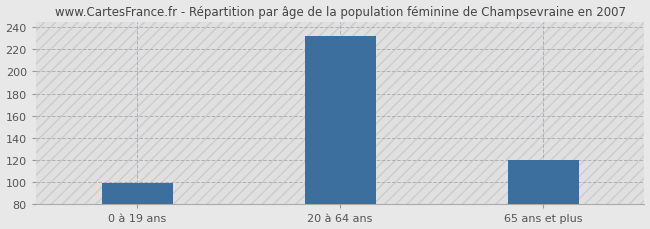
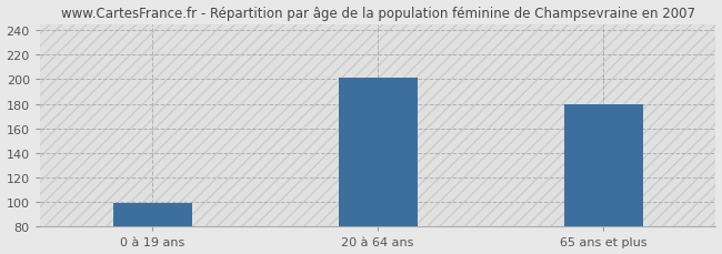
20 à 64 ans: 232 -> 201
65 ans et plus: 120 -> 180
